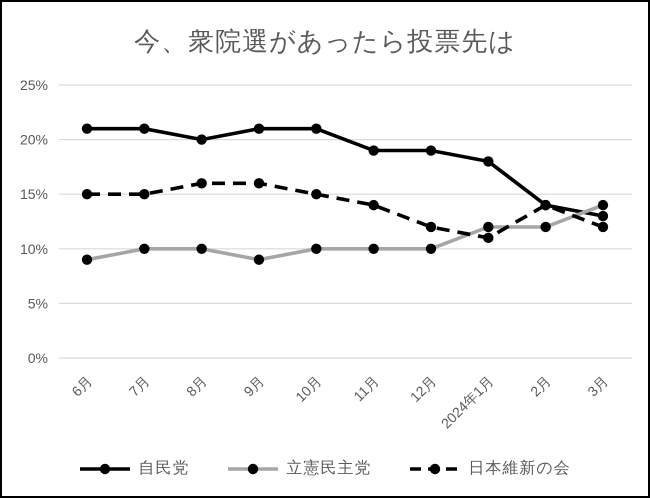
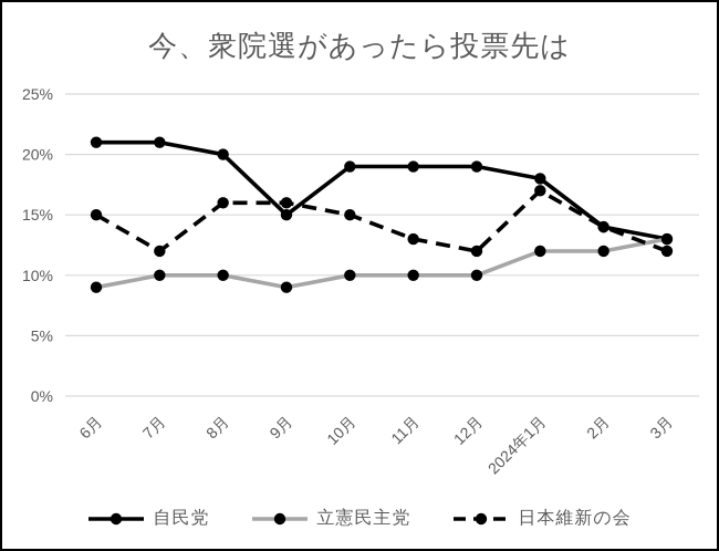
日本維新の会/7月: 15% -> 12%
自民党/9月: 21% -> 15%
自民党/10月: 21% -> 19%
日本維新の会/11月: 14% -> 13%
日本維新の会/2024年1月: 11% -> 17%
立憲民主党/3月: 14% -> 13%
